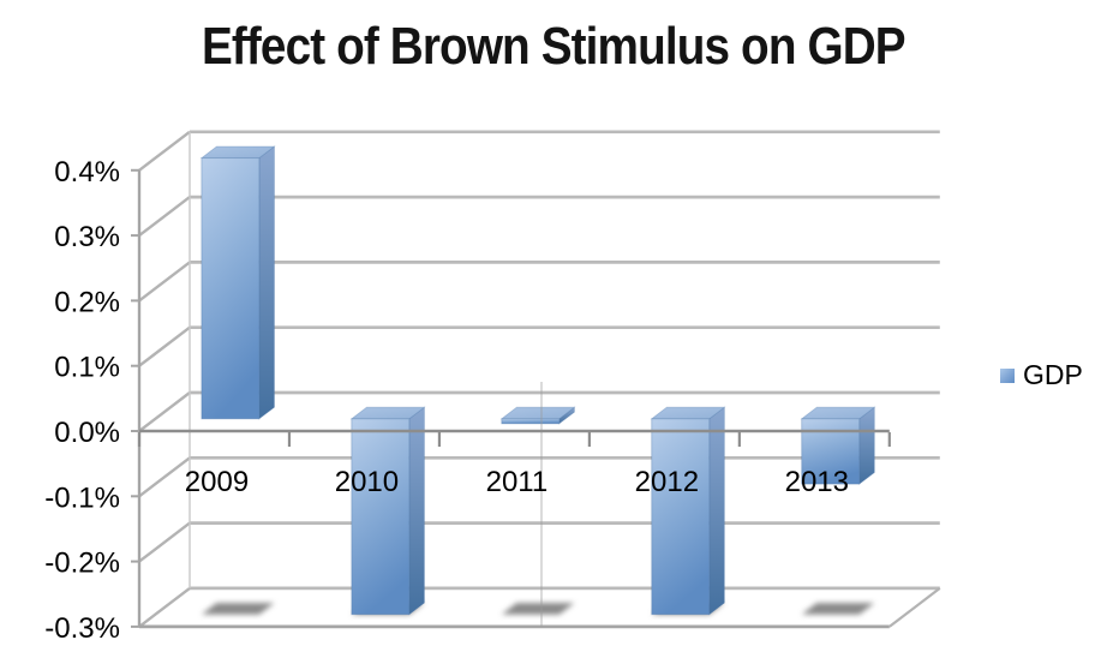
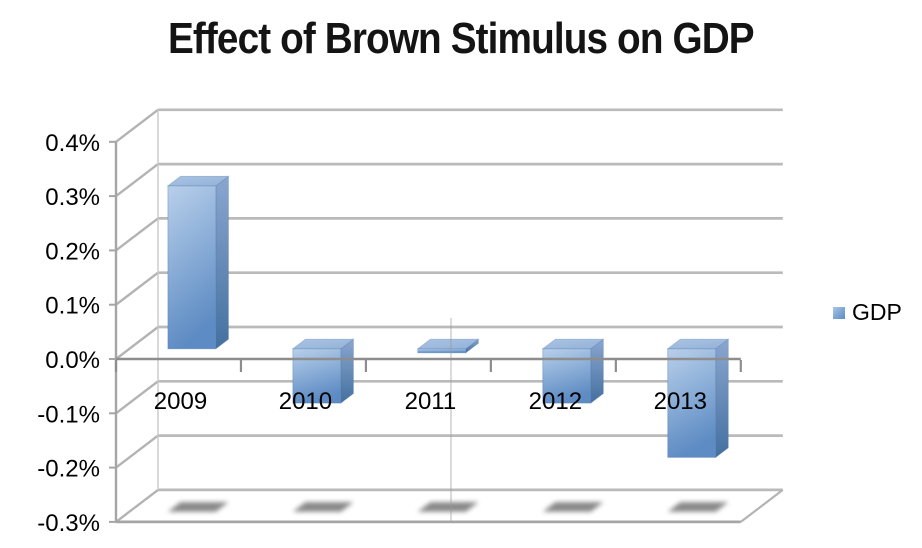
2009: 0.4% -> 0.3%
2010: -0.3% -> -0.1%
2012: -0.3% -> -0.1%
2013: -0.1% -> -0.2%
